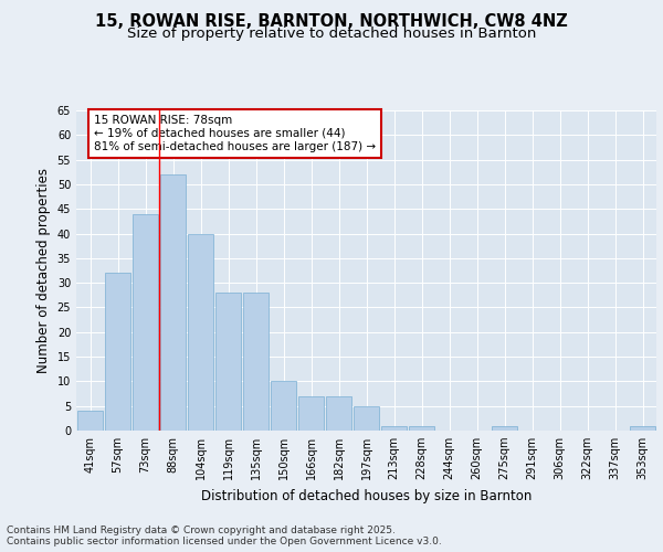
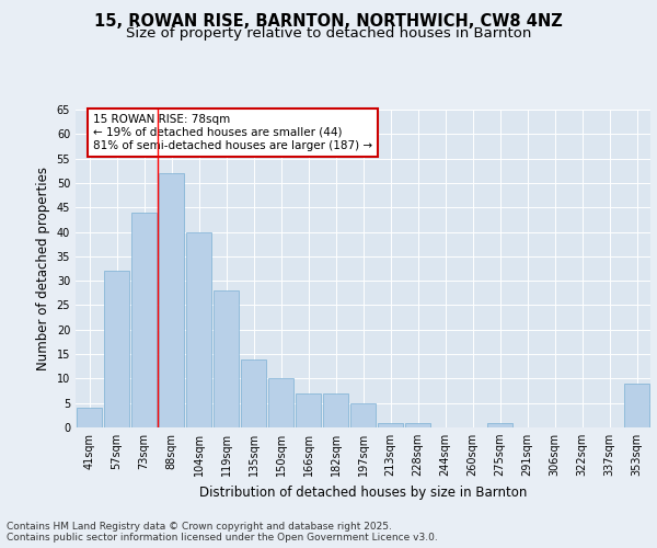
135sqm: 28 -> 14
353sqm: 1 -> 9
